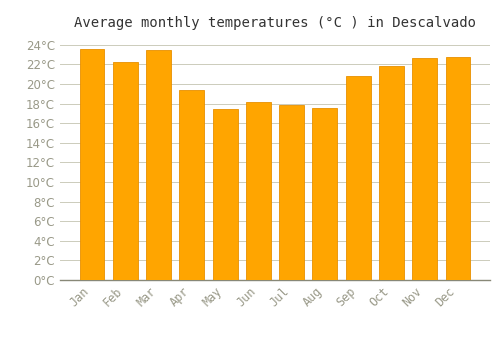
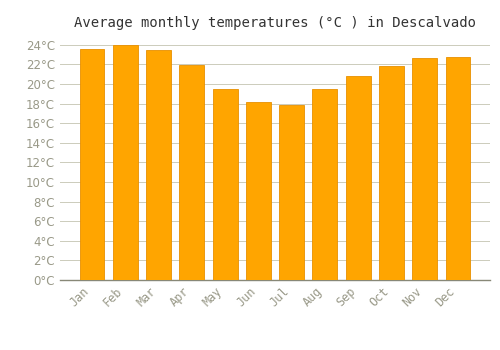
Feb: 22.2°C -> 24.0°C
Apr: 19.4°C -> 21.9°C
May: 17.4°C -> 19.5°C
Aug: 17.6°C -> 19.5°C
